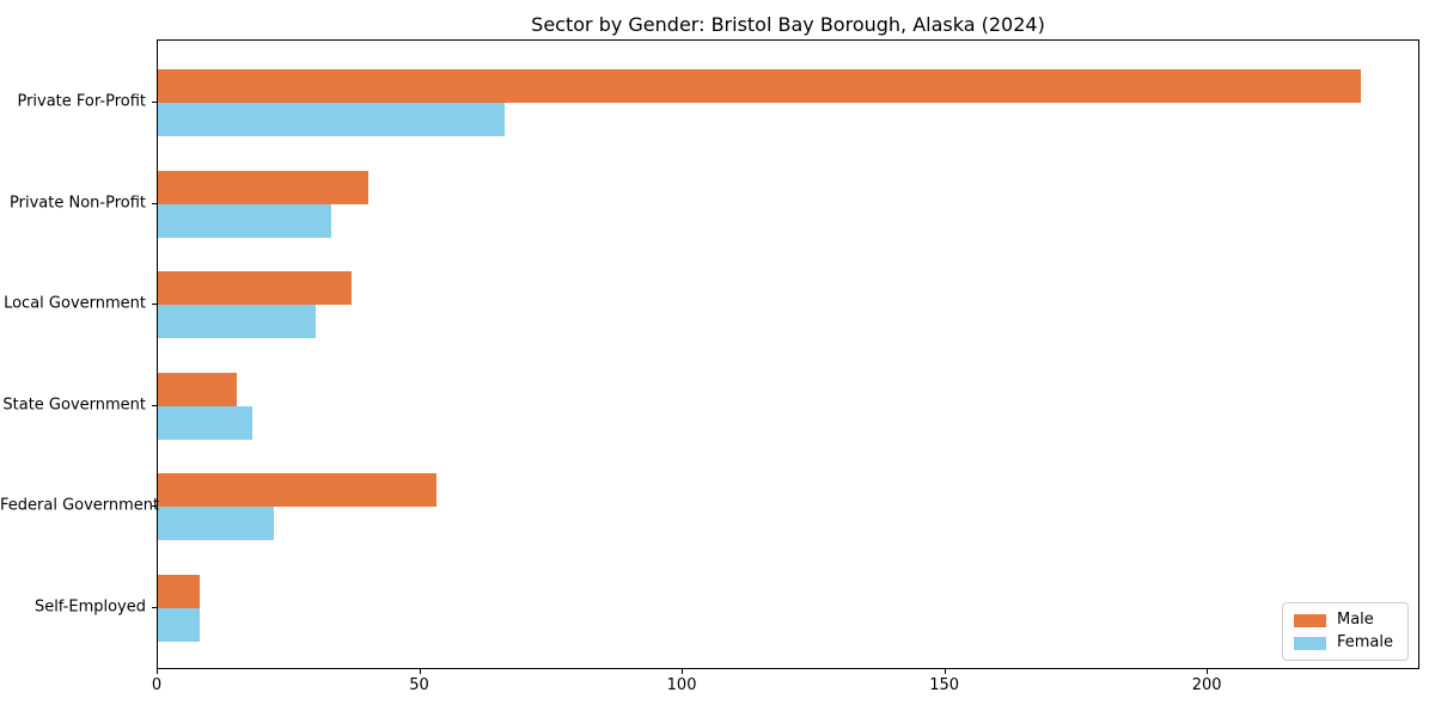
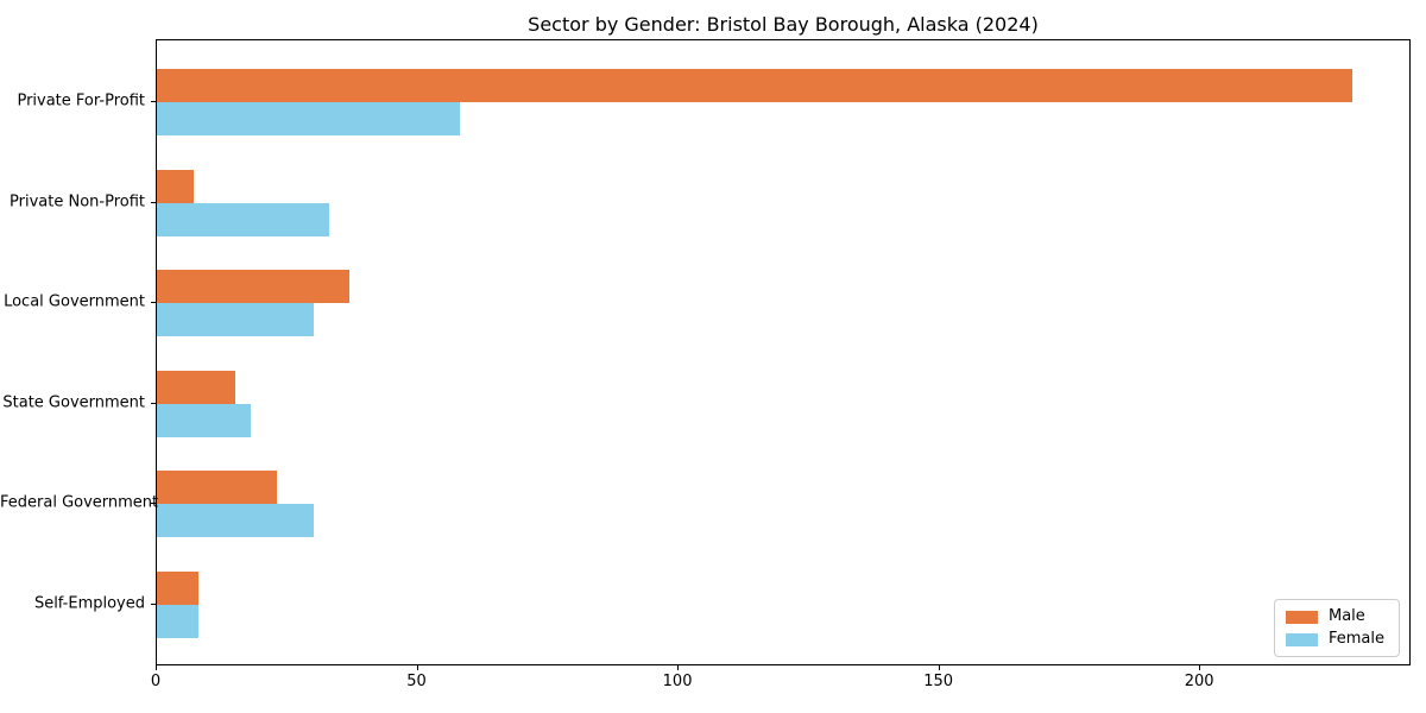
Female/Private For-Profit: 66 -> 58
Male/Private Non-Profit: 40 -> 7
Male/Federal Government: 53 -> 23
Female/Federal Government: 22 -> 30
